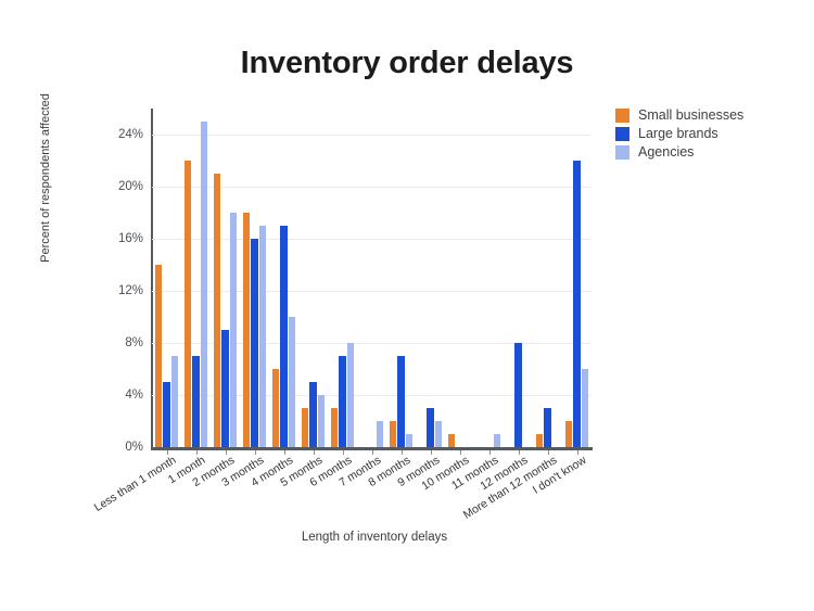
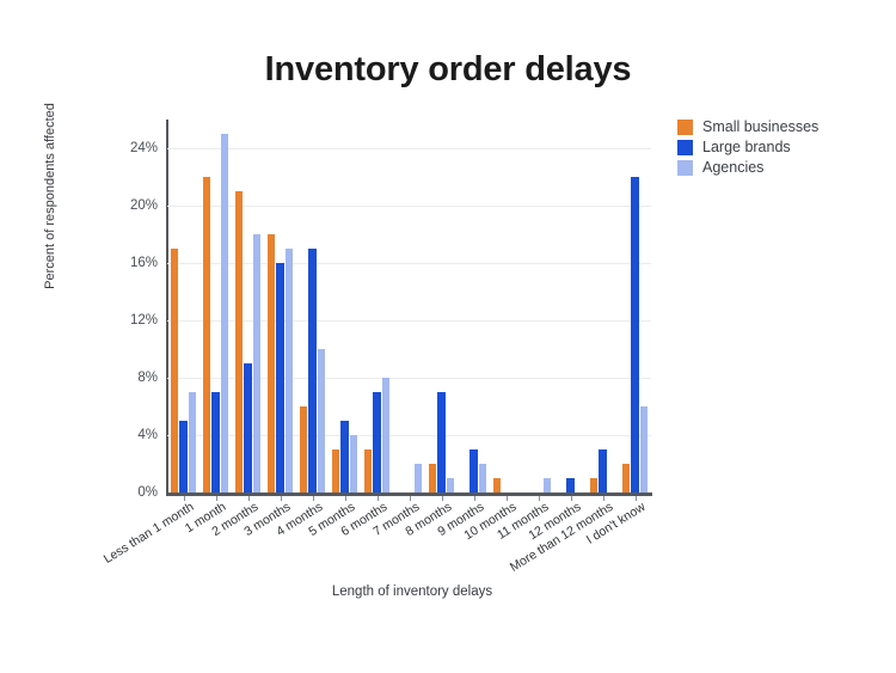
Small businesses/Less than 1 month: 14% -> 17%
Large brands/12 months: 8% -> 1%
